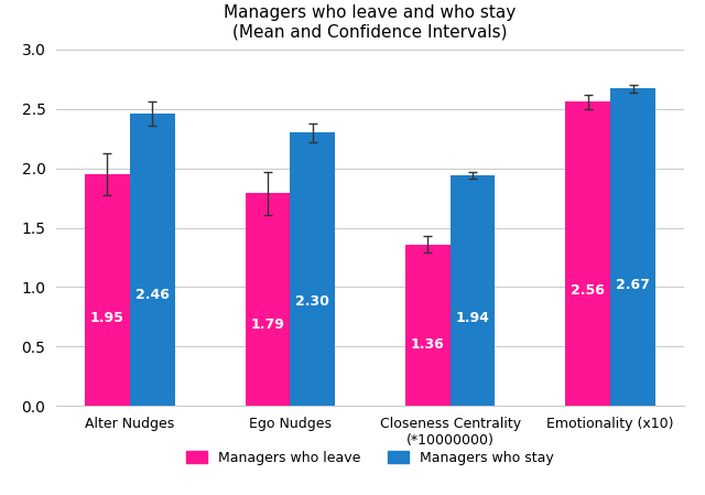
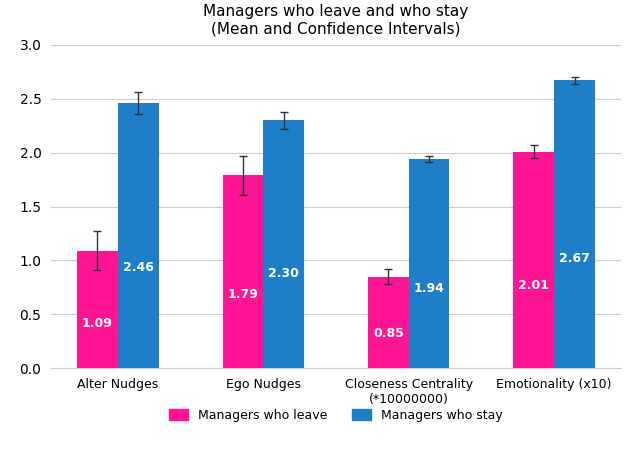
Managers who leave/Alter Nudges: 1.95 -> 1.09
Managers who leave/Closeness Centrality (*10000000): 1.36 -> 0.85
Managers who leave/Emotionality (x10): 2.56 -> 2.01
